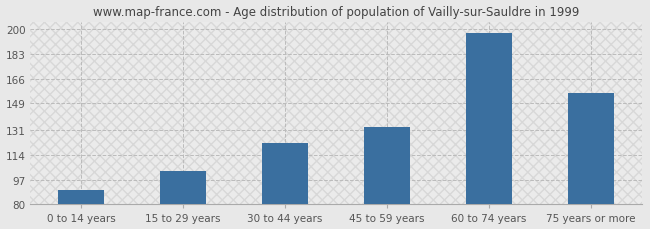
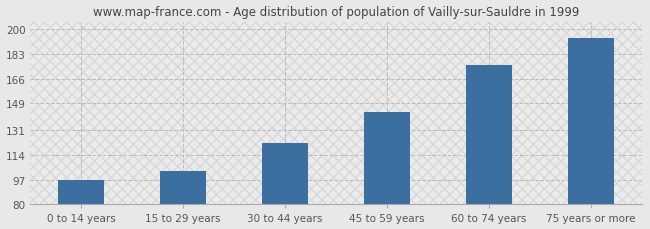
0 to 14 years: 90 -> 97
45 to 59 years: 133 -> 143
60 to 74 years: 197 -> 175
75 years or more: 156 -> 194
